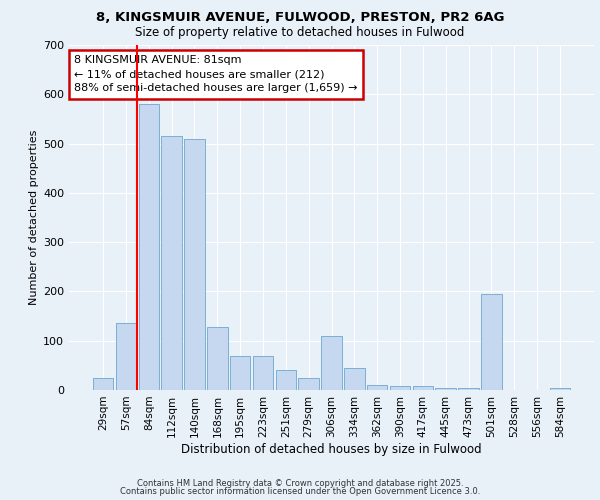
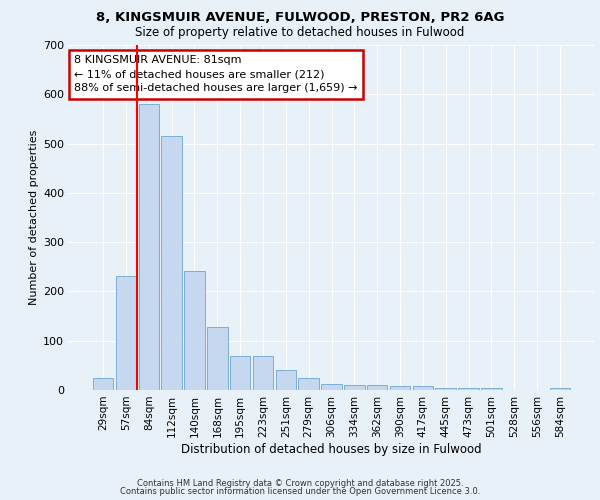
57sqm: 135 -> 232
140sqm: 510 -> 242
306sqm: 110 -> 13
334sqm: 45 -> 10
501sqm: 195 -> 5
